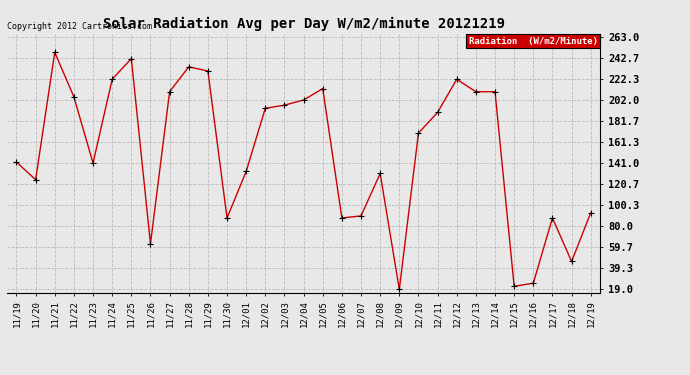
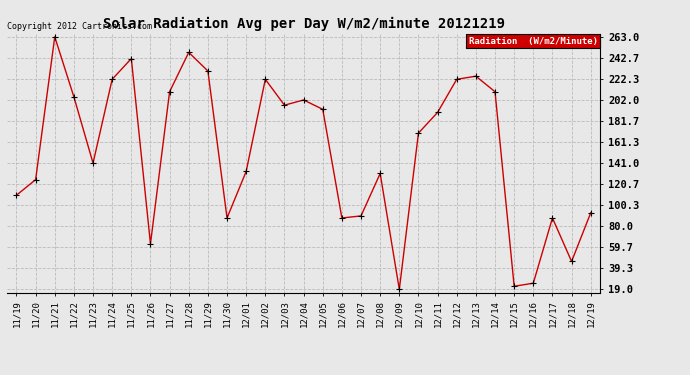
11/19: 142 -> 110
11/21: 248 -> 263
11/28: 234 -> 248
12/02: 194 -> 222
12/05: 213 -> 193
12/13: 210 -> 225
